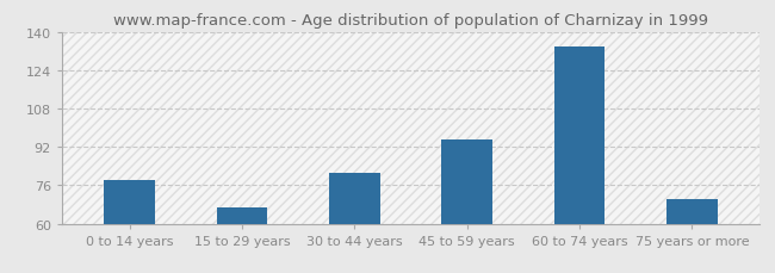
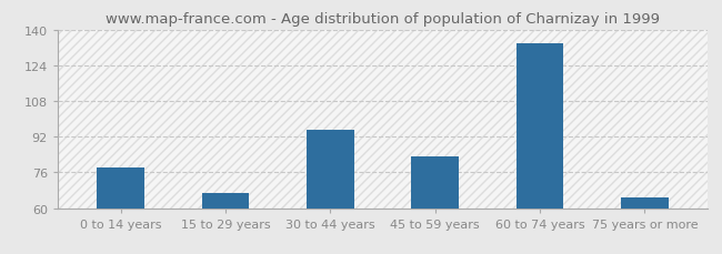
30 to 44 years: 81 -> 95
45 to 59 years: 95 -> 83
75 years or more: 70 -> 65
